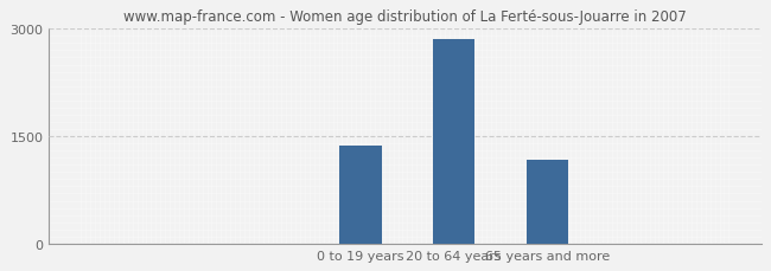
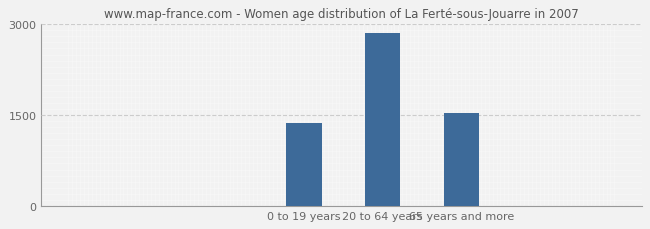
65 years and more: 1180 -> 1540
